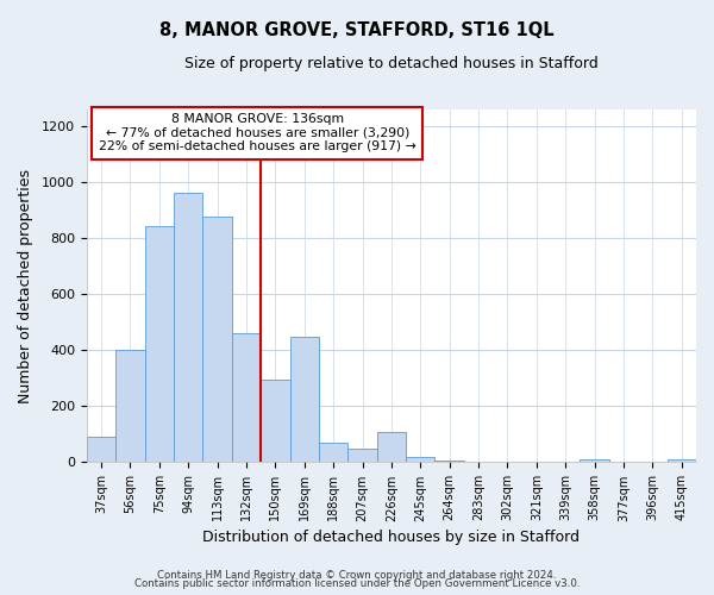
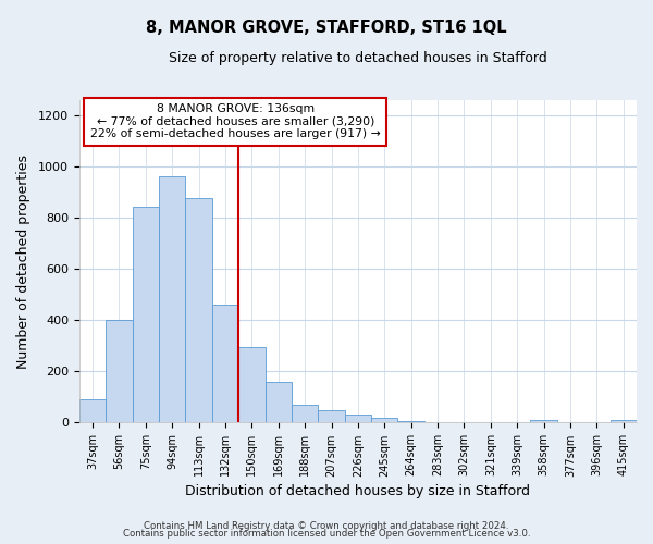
169sqm: 450 -> 160
226sqm: 110 -> 33
